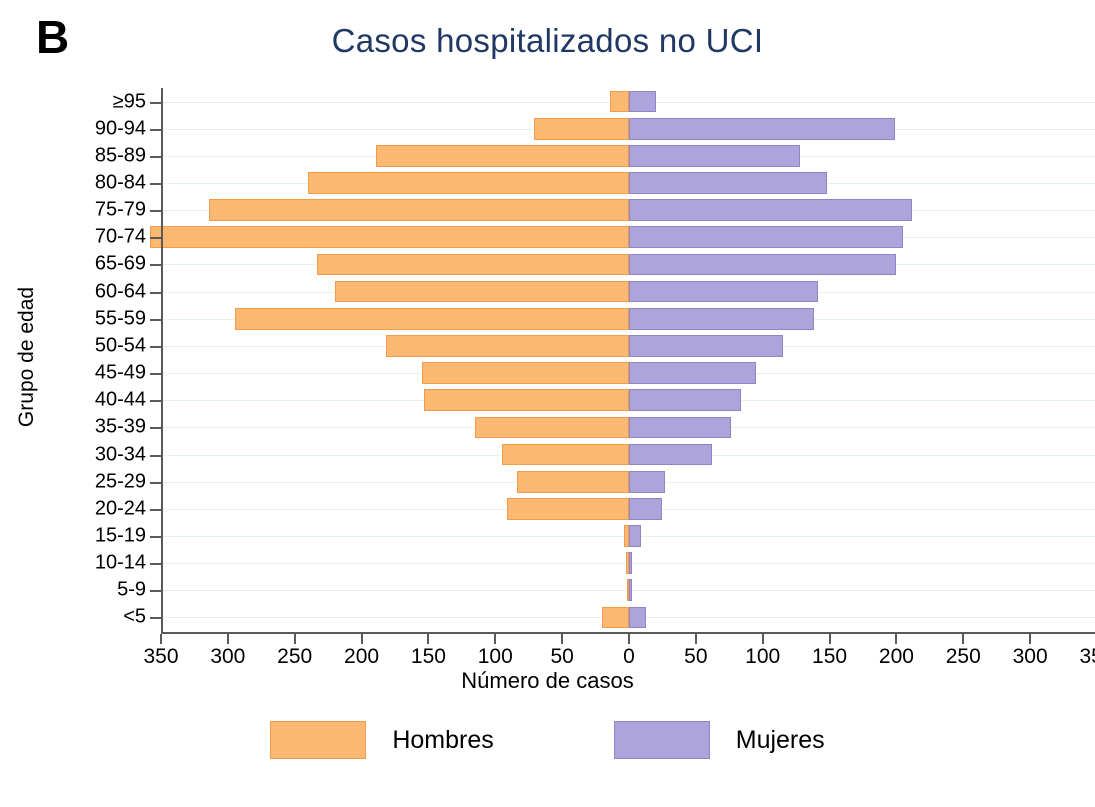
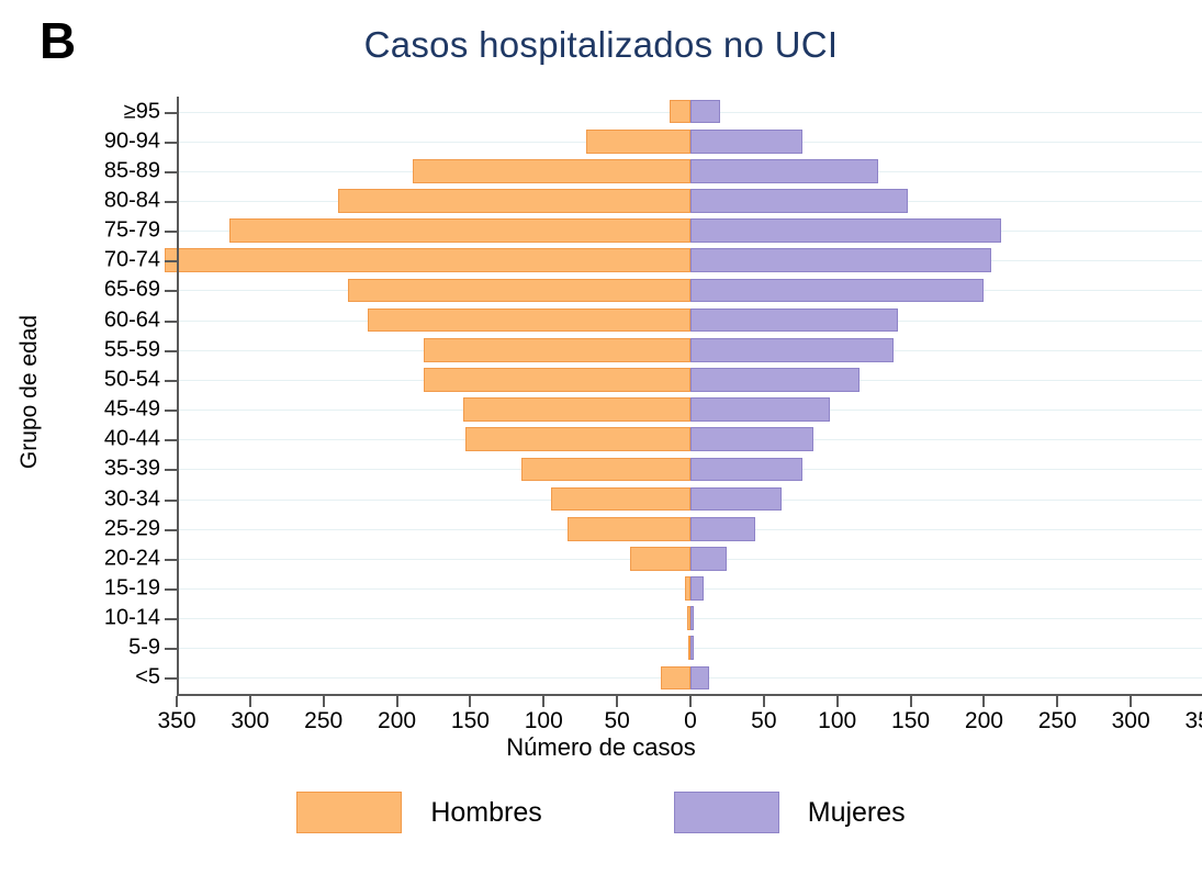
Mujeres/90-94: 199 -> 76
Hombres/55-59: 295 -> 182
Mujeres/25-29: 27 -> 44
Hombres/20-24: 91 -> 41
